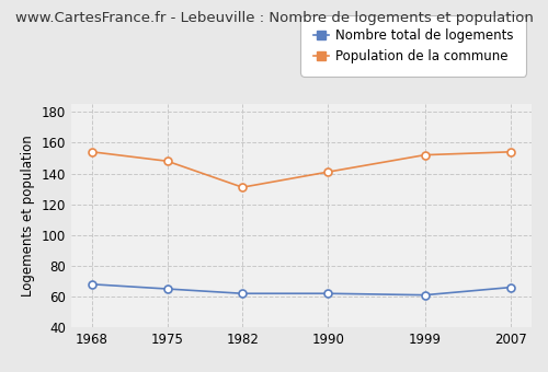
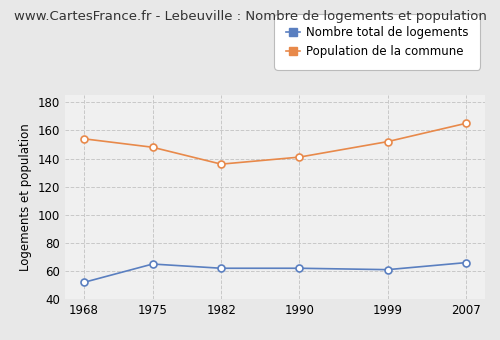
Nombre total de logements/1968: 68 -> 52
Population de la commune/1982: 131 -> 136
Population de la commune/2007: 154 -> 165
